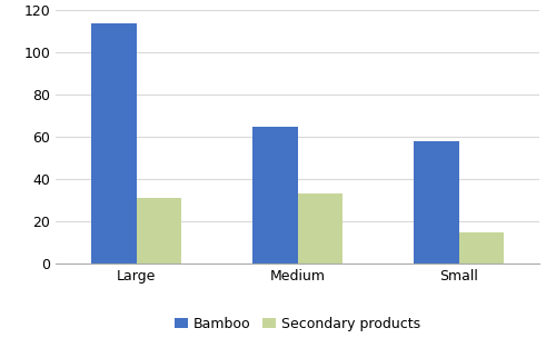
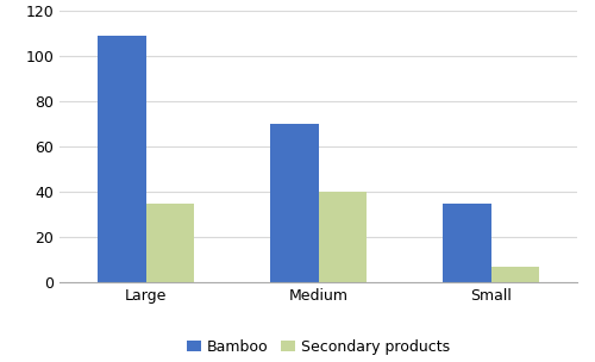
Bamboo/Large: 114 -> 109
Secondary products/Large: 31 -> 35
Bamboo/Medium: 65 -> 70
Secondary products/Medium: 33 -> 40
Bamboo/Small: 58 -> 35
Secondary products/Small: 15 -> 7
